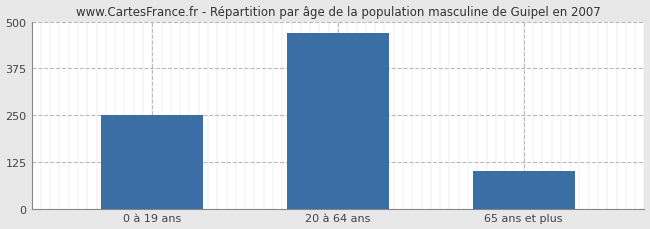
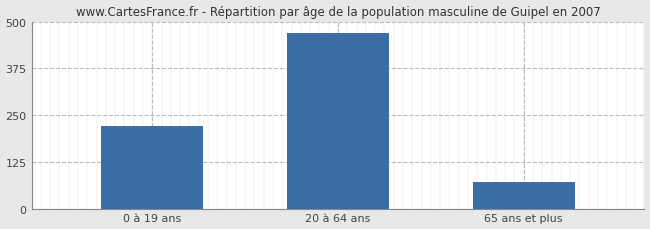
0 à 19 ans: 250 -> 220
65 ans et plus: 100 -> 70
